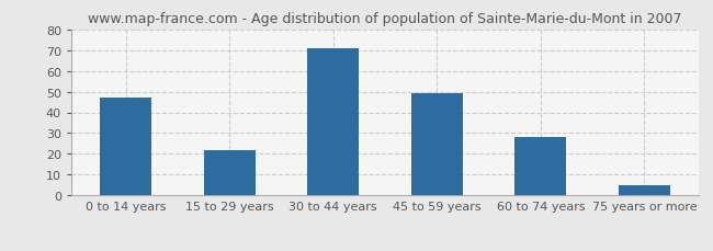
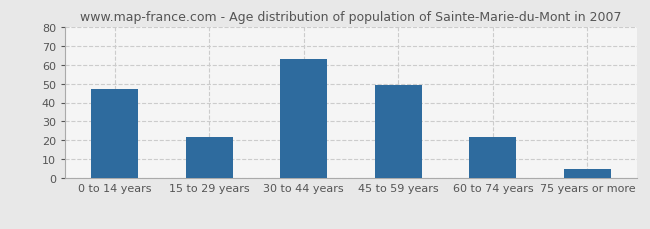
30 to 44 years: 71 -> 63
60 to 74 years: 28 -> 22
